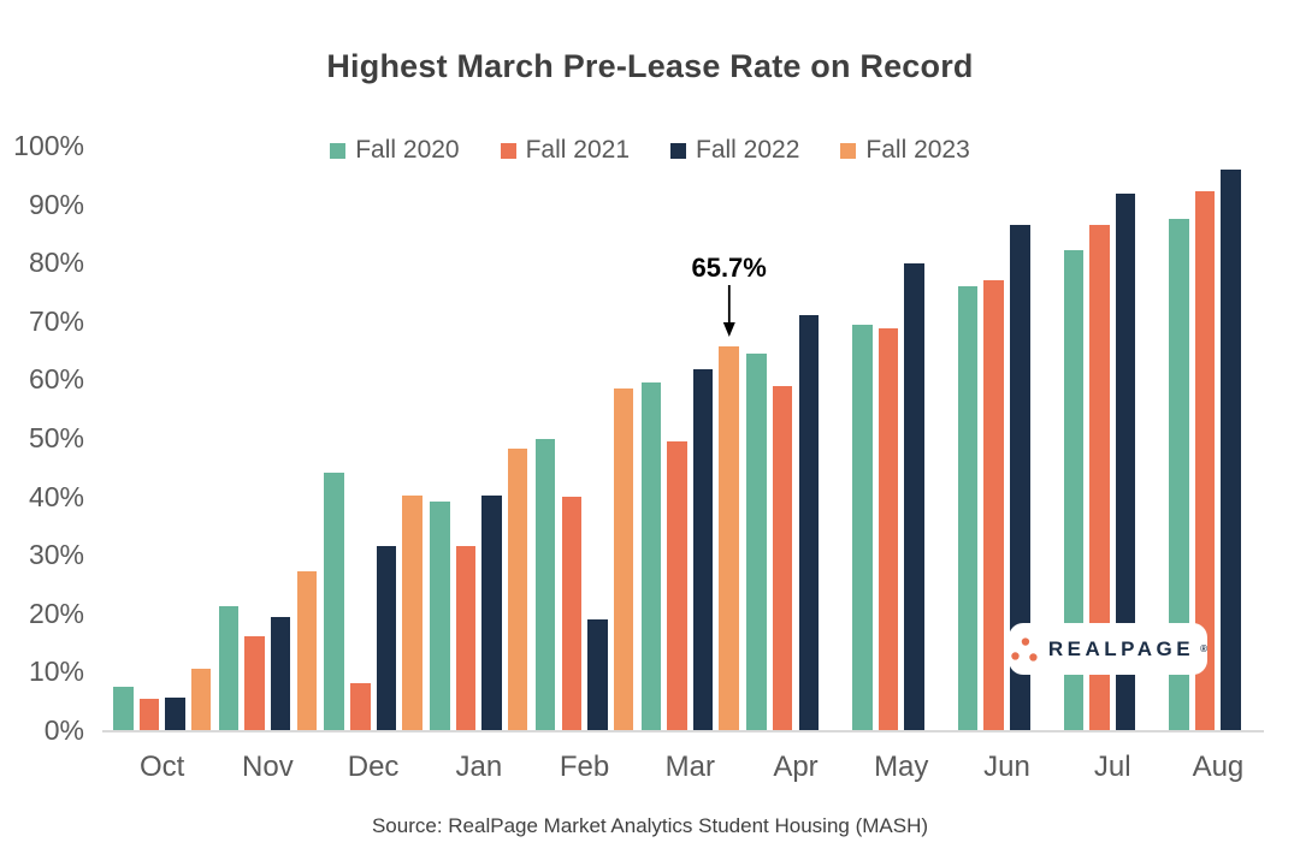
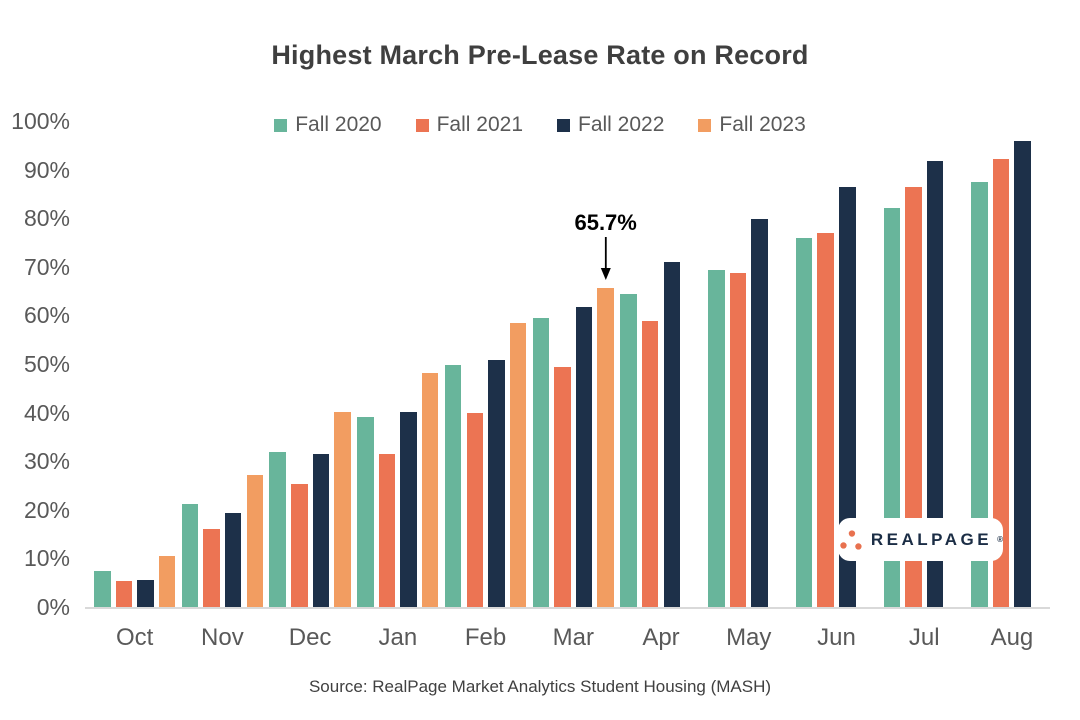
Fall 2020/Dec: 44% -> 32%
Fall 2021/Dec: 8% -> 25%
Fall 2022/Feb: 19% -> 51%
